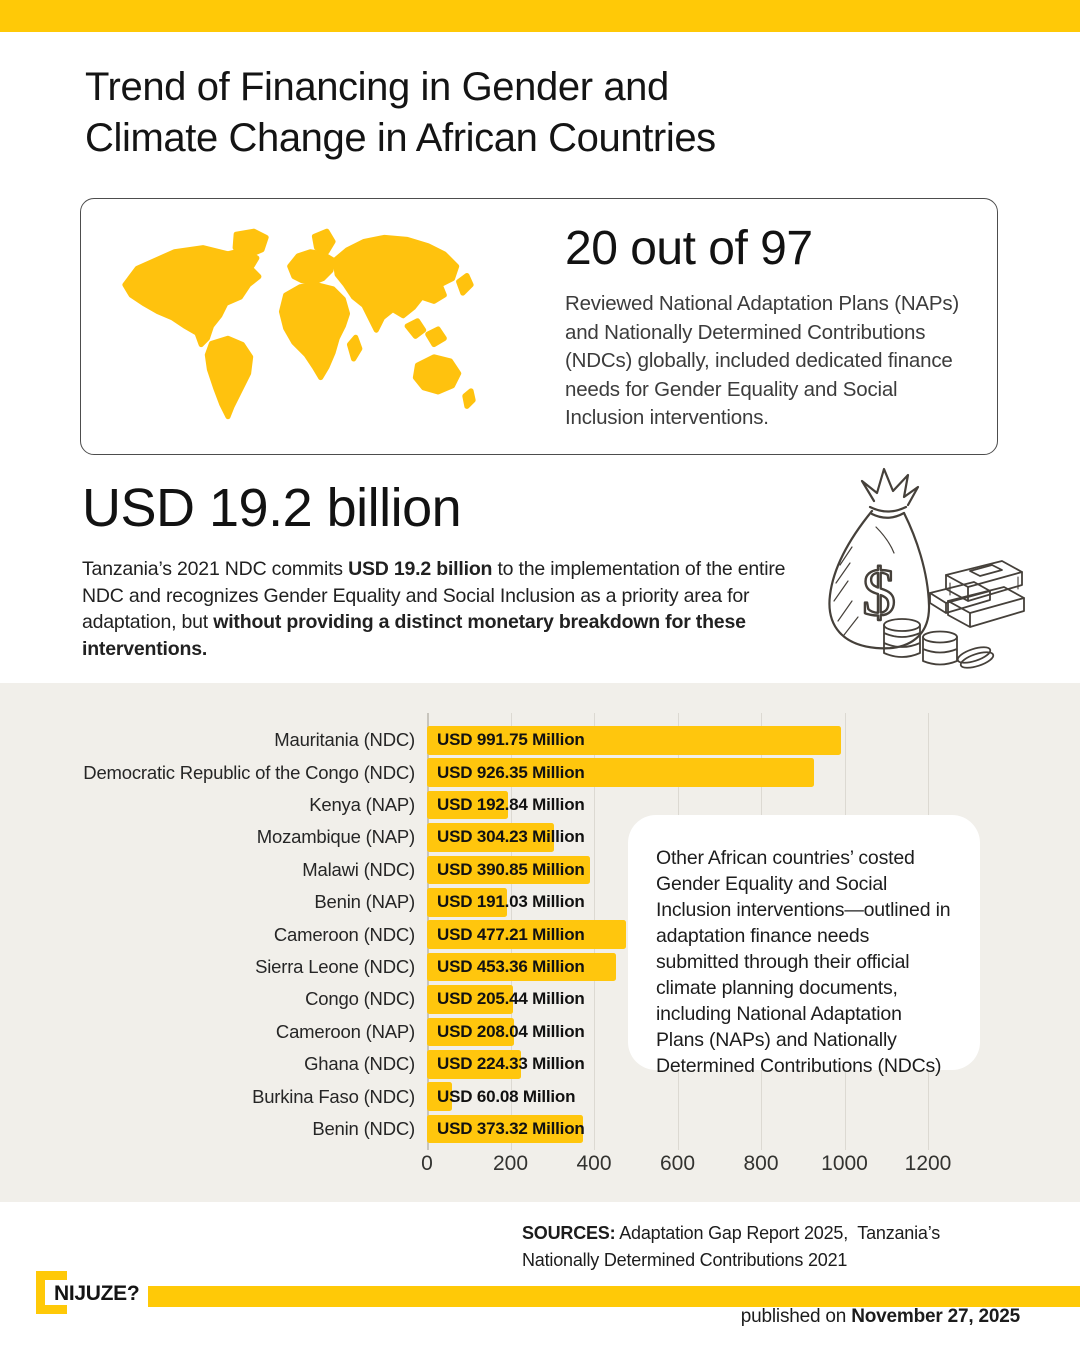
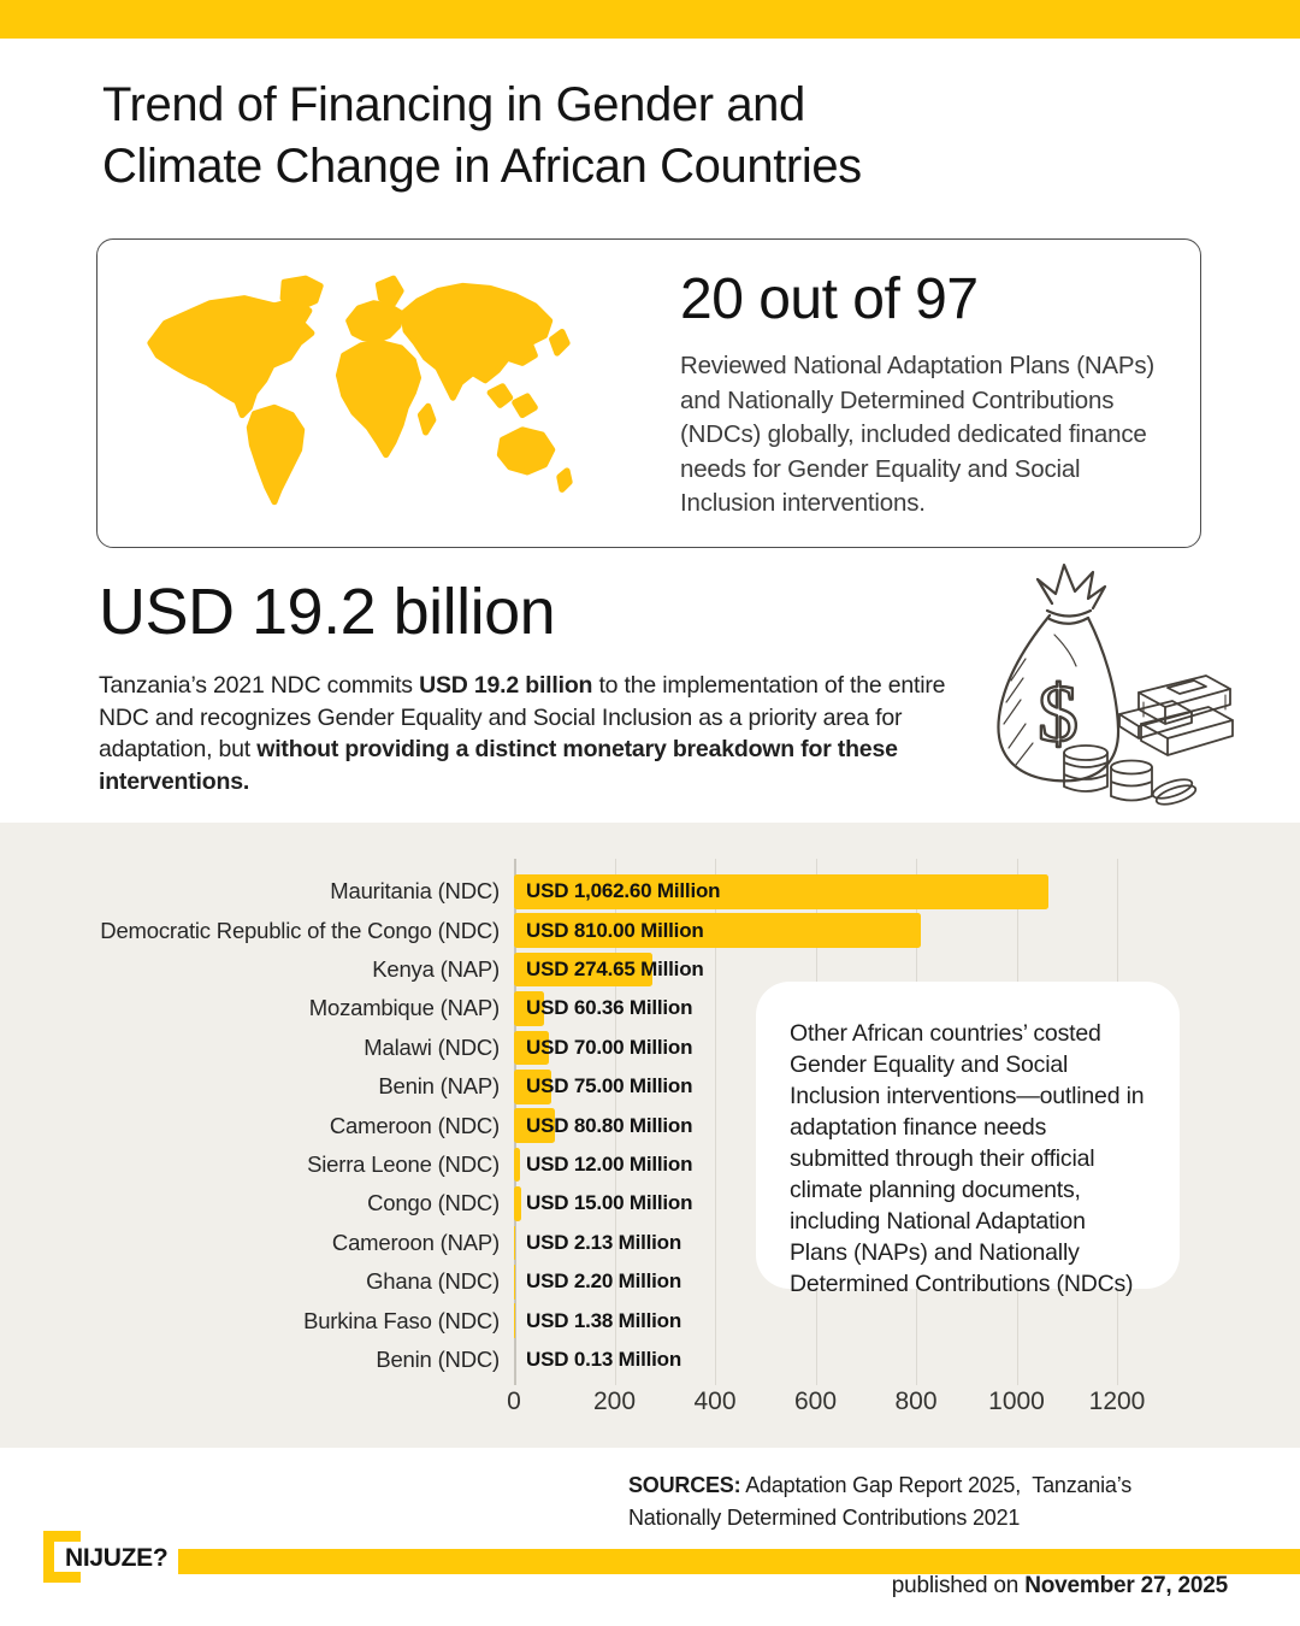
Mauritania (NDC): 991.75 -> 1,062.60
Democratic Republic of the Congo (NDC): 926.35 -> 810.00
Kenya (NAP): 192.84 -> 274.65
Mozambique (NAP): 304.23 -> 60.36
Malawi (NDC): 390.85 -> 70.00
Benin (NAP): 191.03 -> 75.00
Cameroon (NDC): 477.21 -> 80.80
Sierra Leone (NDC): 453.36 -> 12.00
Congo (NDC): 205.44 -> 15.00
Cameroon (NAP): 208.04 -> 2.13
Ghana (NDC): 224.33 -> 2.20
Burkina Faso (NDC): 60.08 -> 1.38
Benin (NDC): 373.32 -> 0.13
